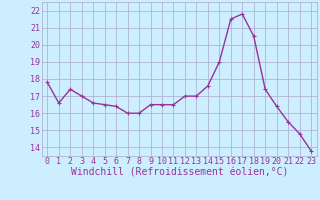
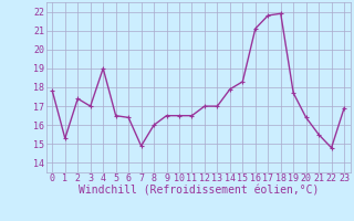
1: 16.6 -> 15.3
4: 16.6 -> 19.0
7: 16.0 -> 14.9
14: 17.6 -> 17.9
15: 19.0 -> 18.3
16: 21.5 -> 21.1
18: 20.5 -> 21.9
19: 17.4 -> 17.7
23: 13.8 -> 16.9
